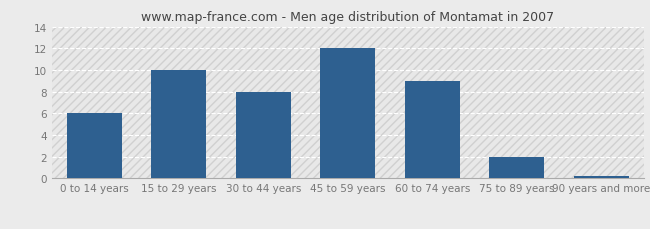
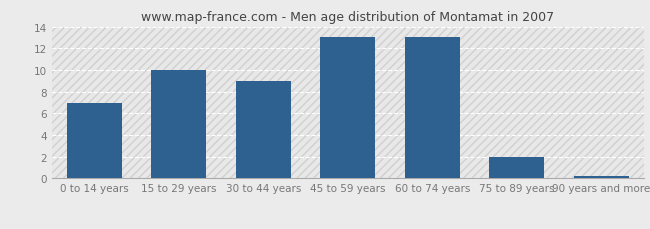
0 to 14 years: 6.0 -> 7.0
30 to 44 years: 8.0 -> 9.0
45 to 59 years: 12.0 -> 13.0
60 to 74 years: 9.0 -> 13.0
